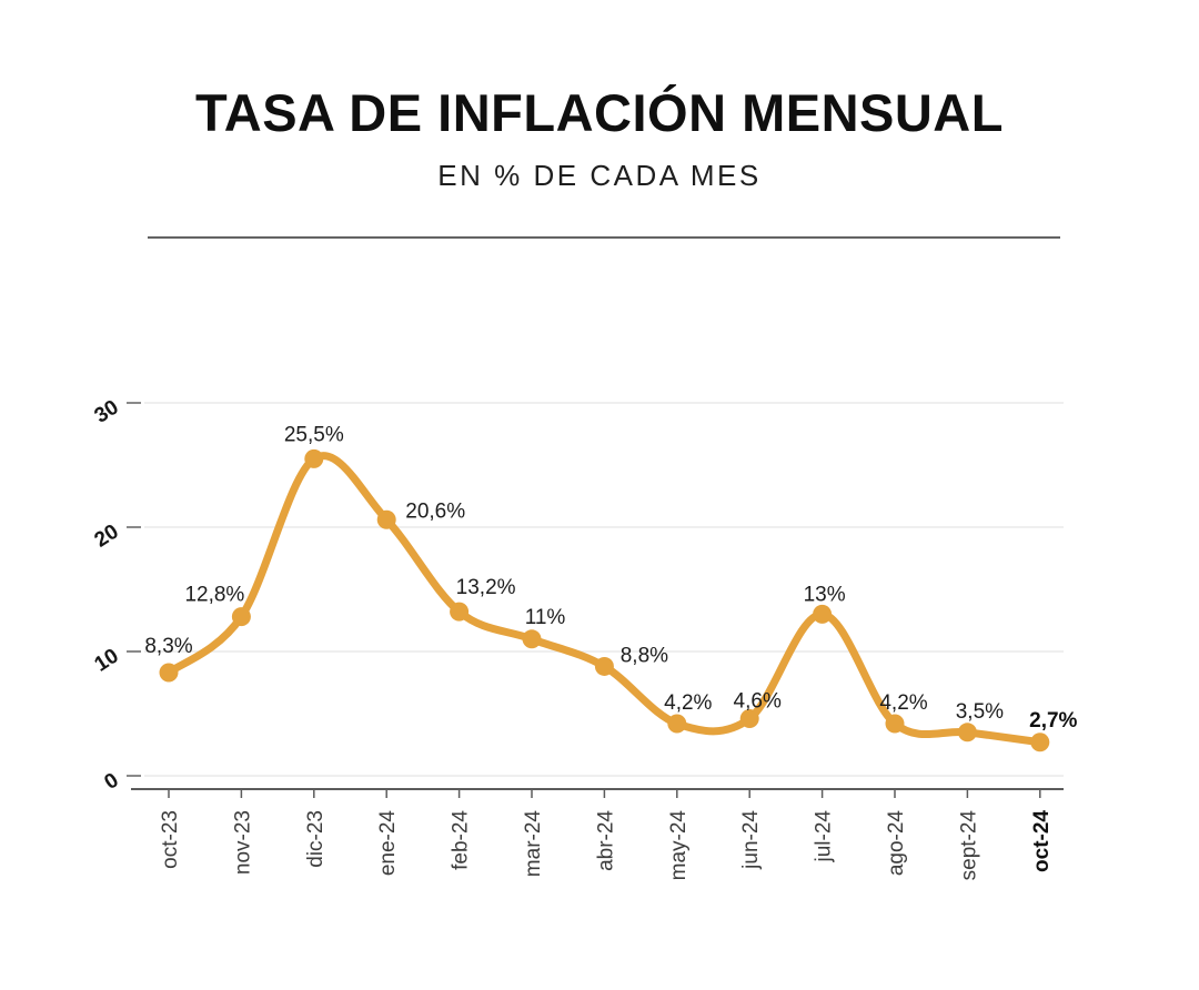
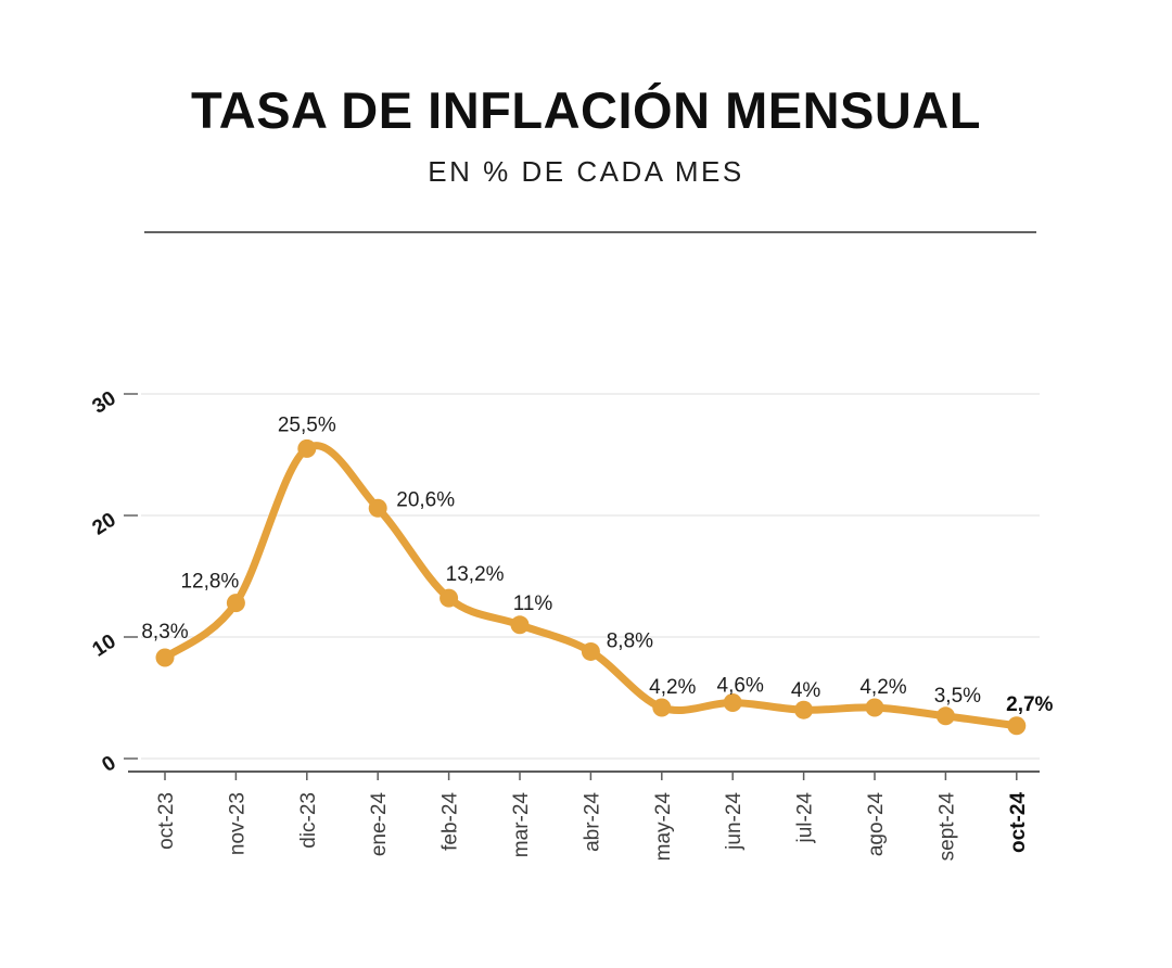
jul-24: 13% -> 4%
